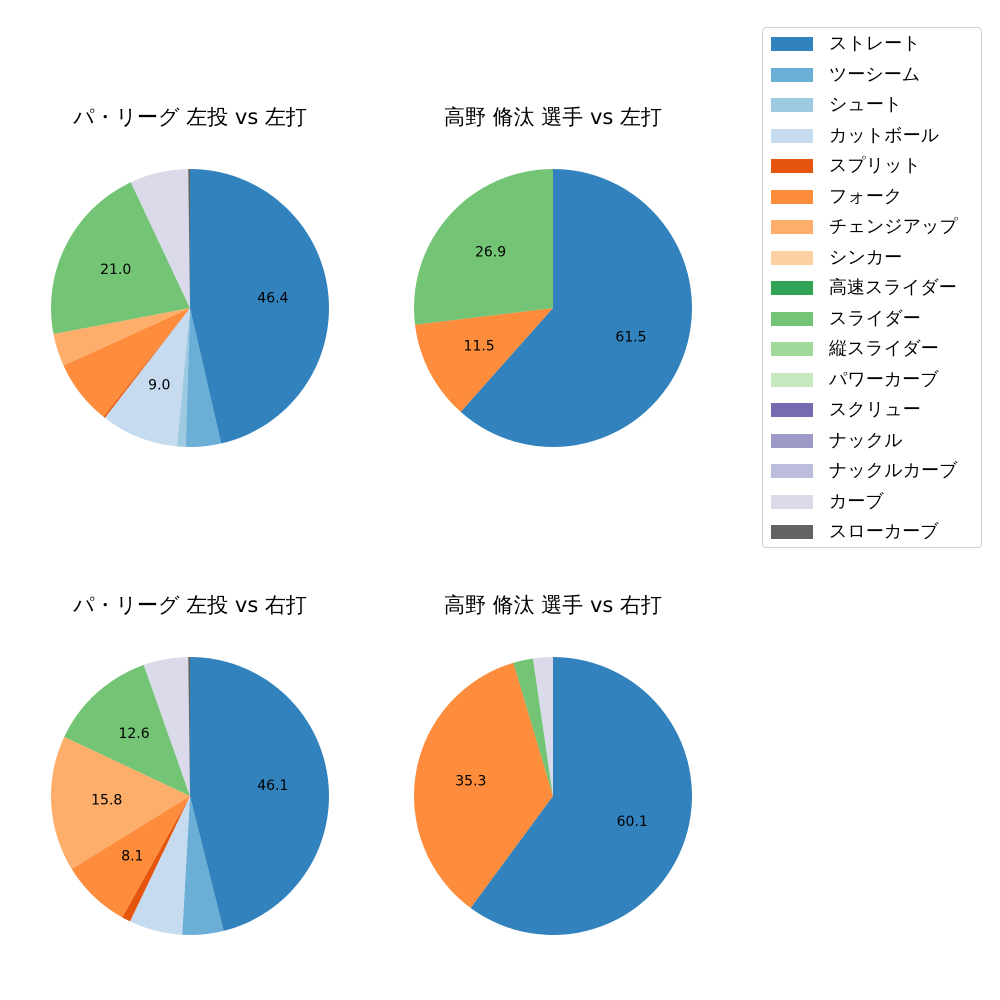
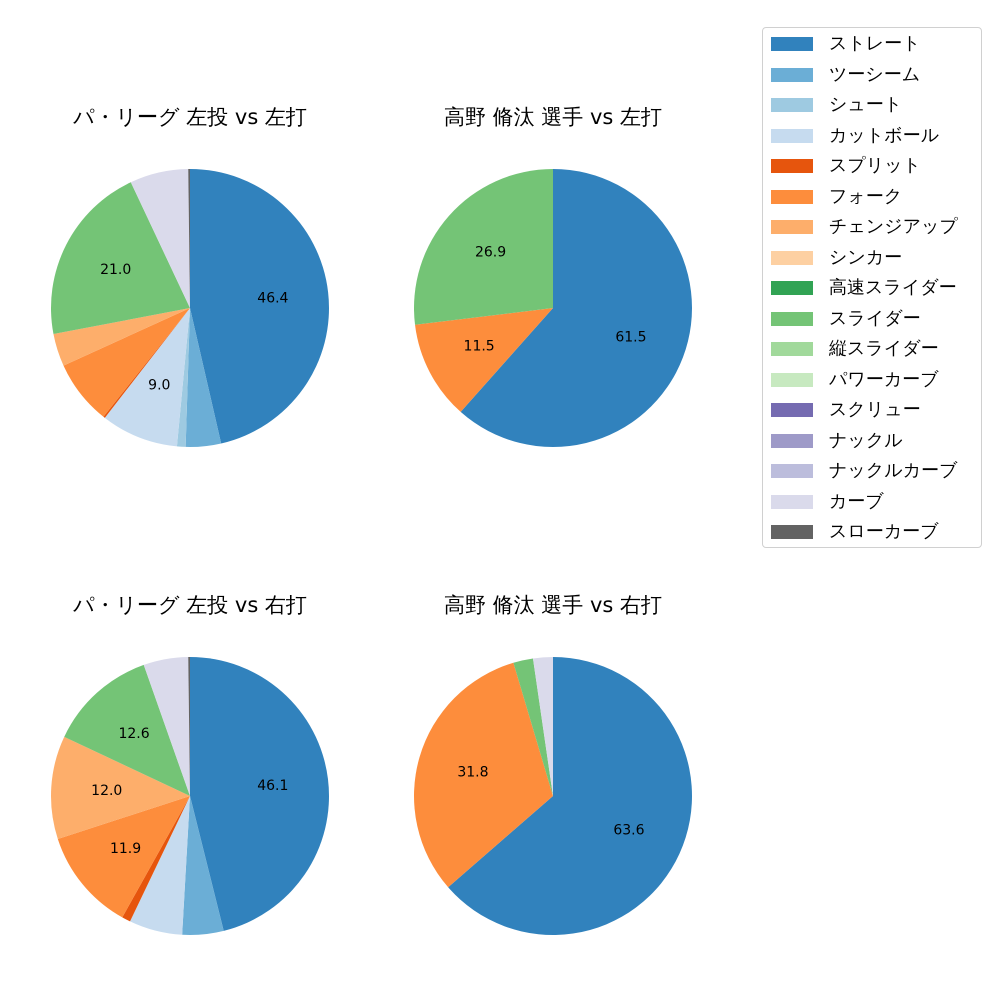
パ・リーグ 左投 vs 右打/フォーク: 8.1 -> 11.9
パ・リーグ 左投 vs 右打/チェンジアップ: 15.8 -> 12.0
高野 脩汰 選手 vs 右打/ストレート: 60.1 -> 63.6
高野 脩汰 選手 vs 右打/フォーク: 35.3 -> 31.8
